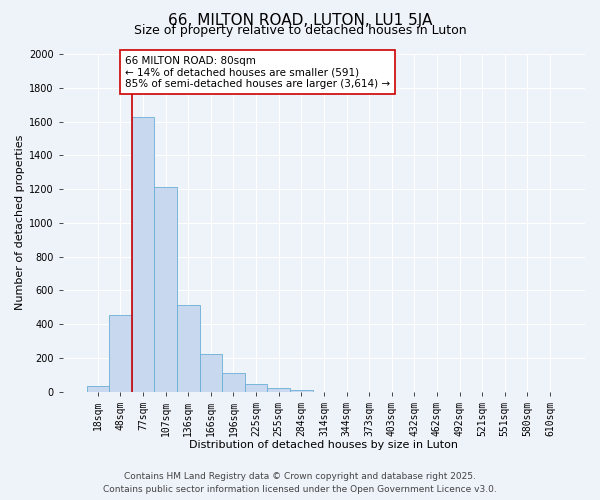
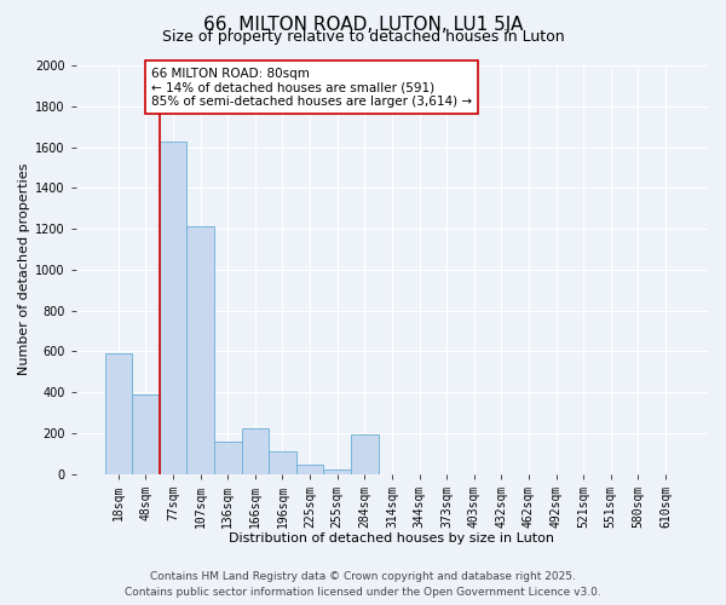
18sqm: 30 -> 590
48sqm: 460 -> 390
136sqm: 510 -> 160
284sqm: 10 -> 190
